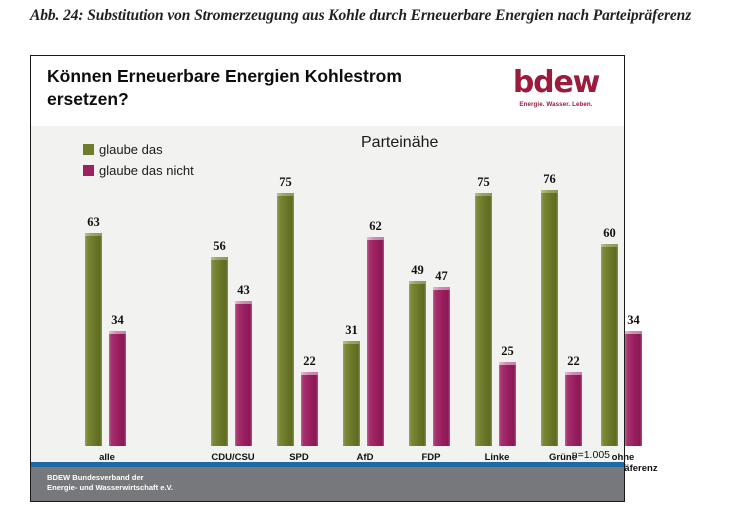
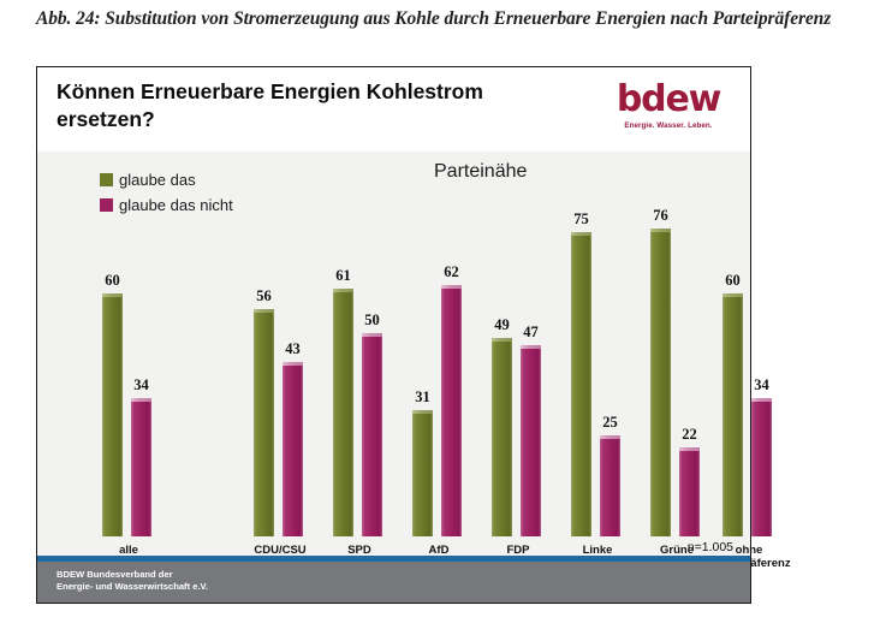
glaube das/alle: 63 -> 60
glaube das/SPD: 75 -> 61
glaube das nicht/SPD: 22 -> 50
